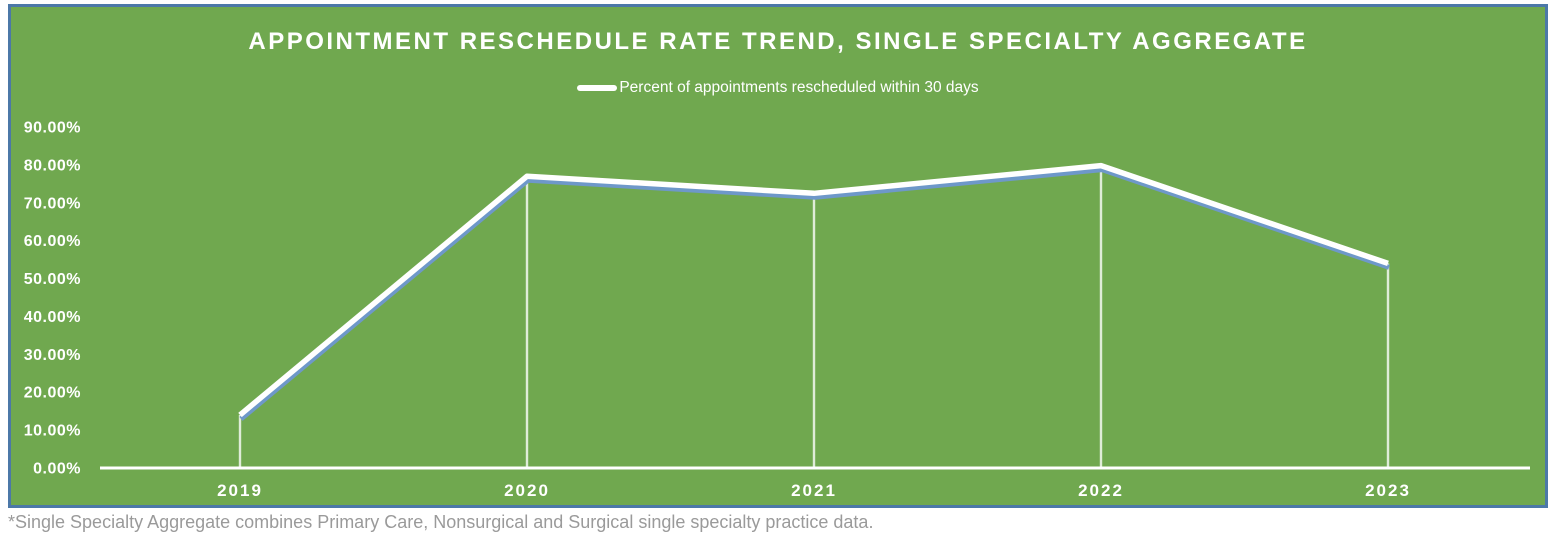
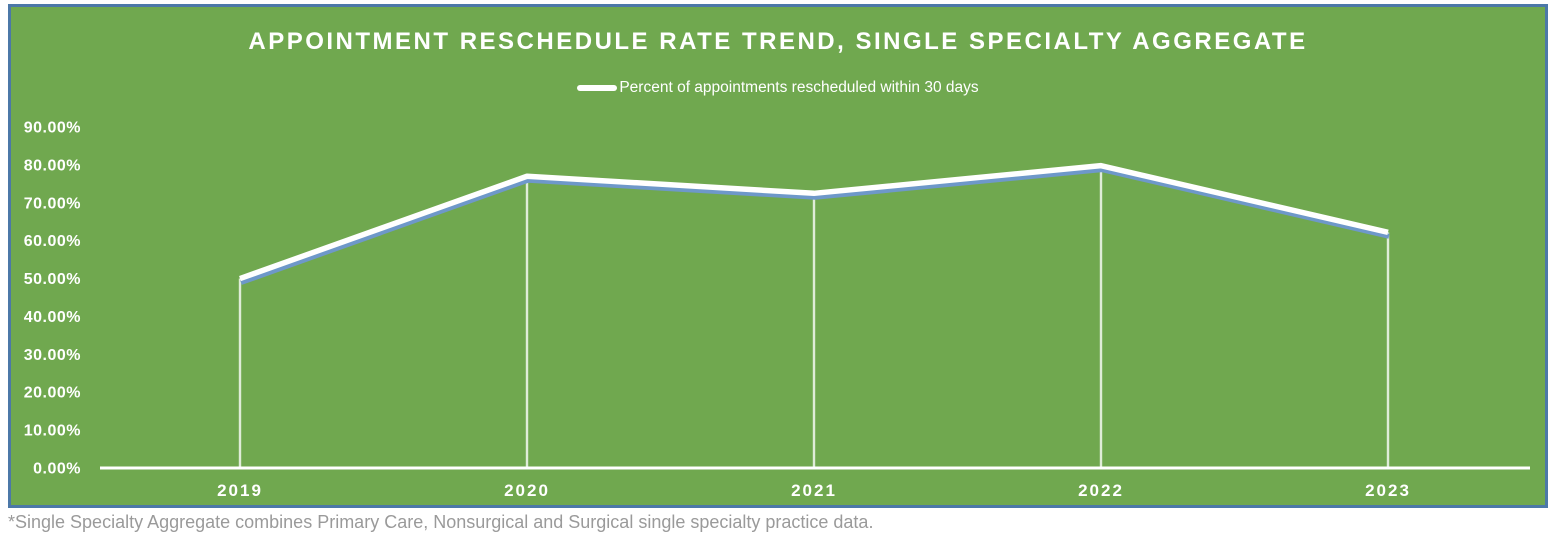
2019: 14% -> 50%
2023: 54% -> 62%
